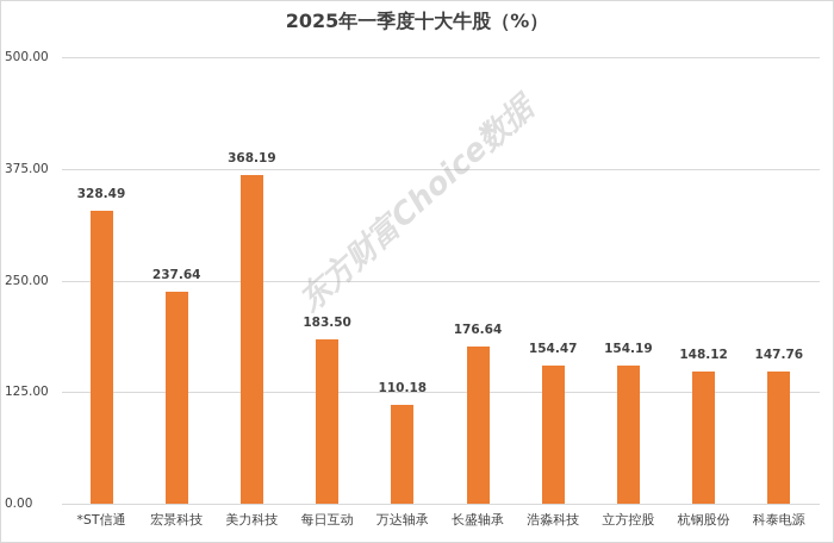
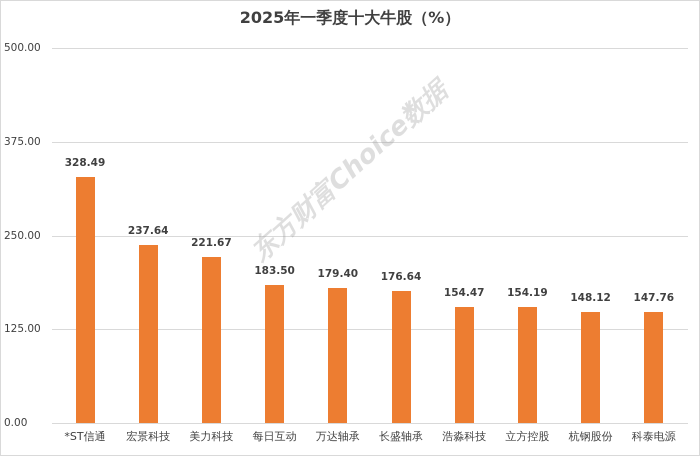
美力科技: 368.19 -> 221.67
万达轴承: 110.18 -> 179.40
